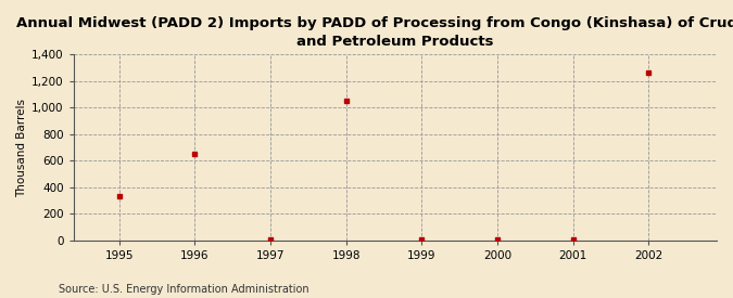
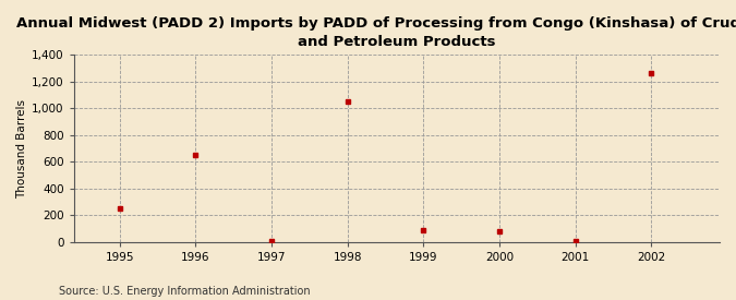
1995: 330 -> 250
1999: 0 -> 90
2000: 0 -> 80
